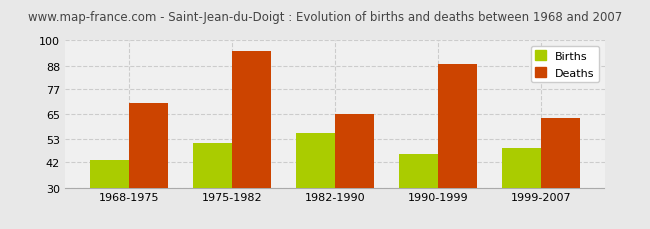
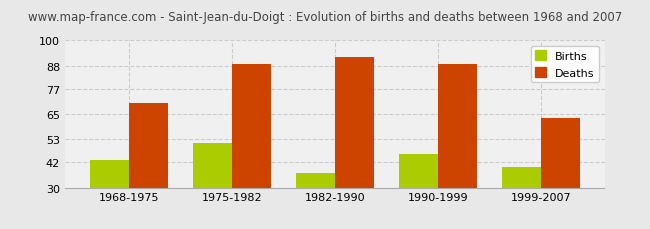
Deaths/1975-1982: 95 -> 89
Births/1982-1990: 56 -> 37
Deaths/1982-1990: 65 -> 92
Births/1999-2007: 49 -> 40
